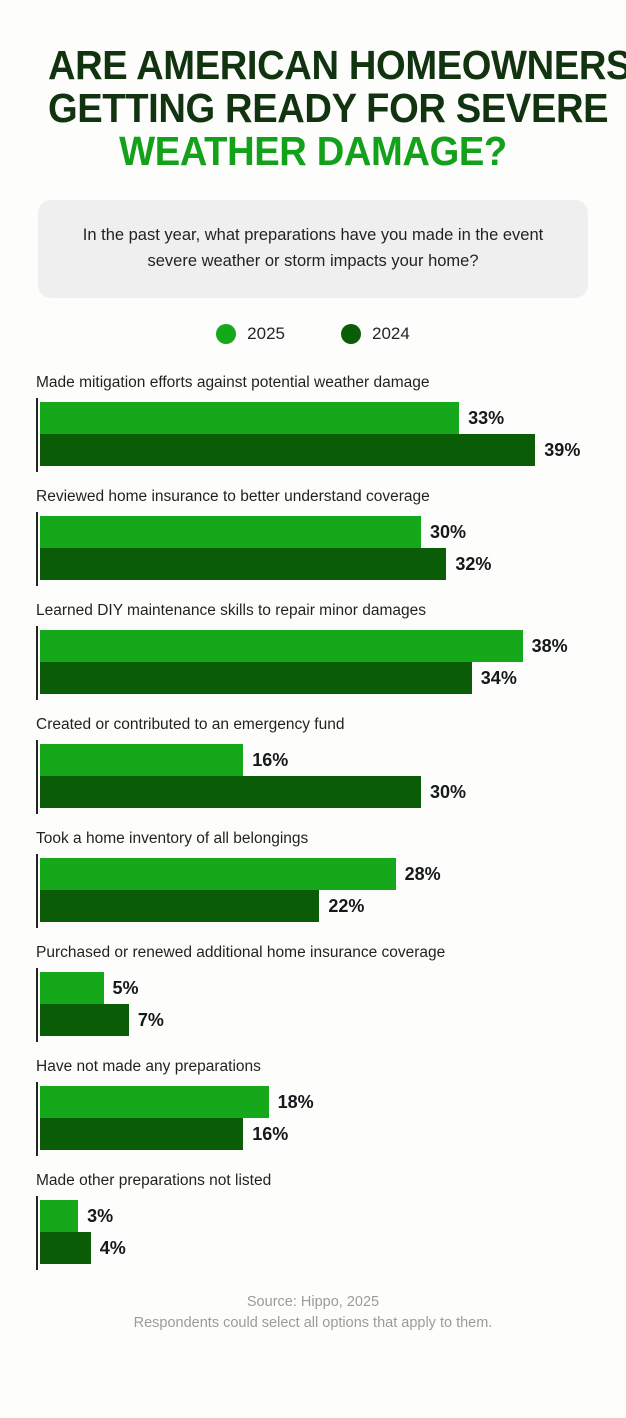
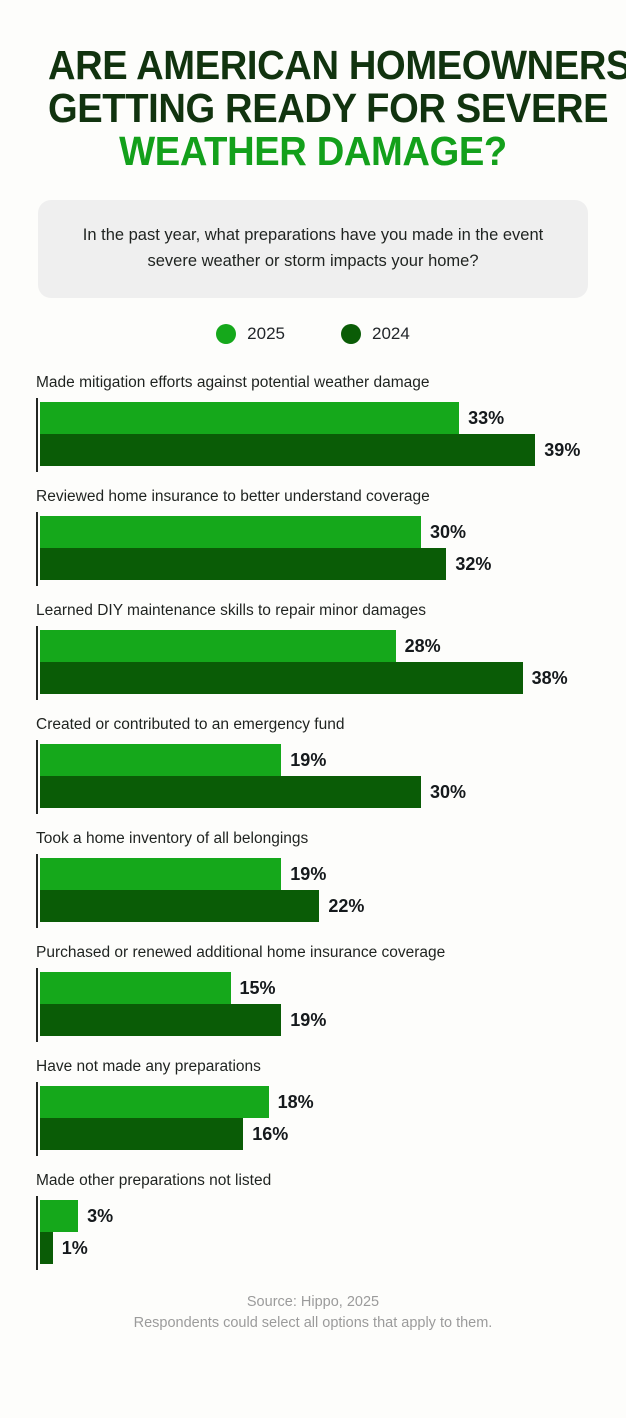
2025/Learned DIY maintenance skills to repair minor damages: 38% -> 28%
2024/Learned DIY maintenance skills to repair minor damages: 34% -> 38%
2025/Created or contributed to an emergency fund: 16% -> 19%
2025/Took a home inventory of all belongings: 28% -> 19%
2025/Purchased or renewed additional home insurance coverage: 5% -> 15%
2024/Purchased or renewed additional home insurance coverage: 7% -> 19%
2024/Made other preparations not listed: 4% -> 1%
